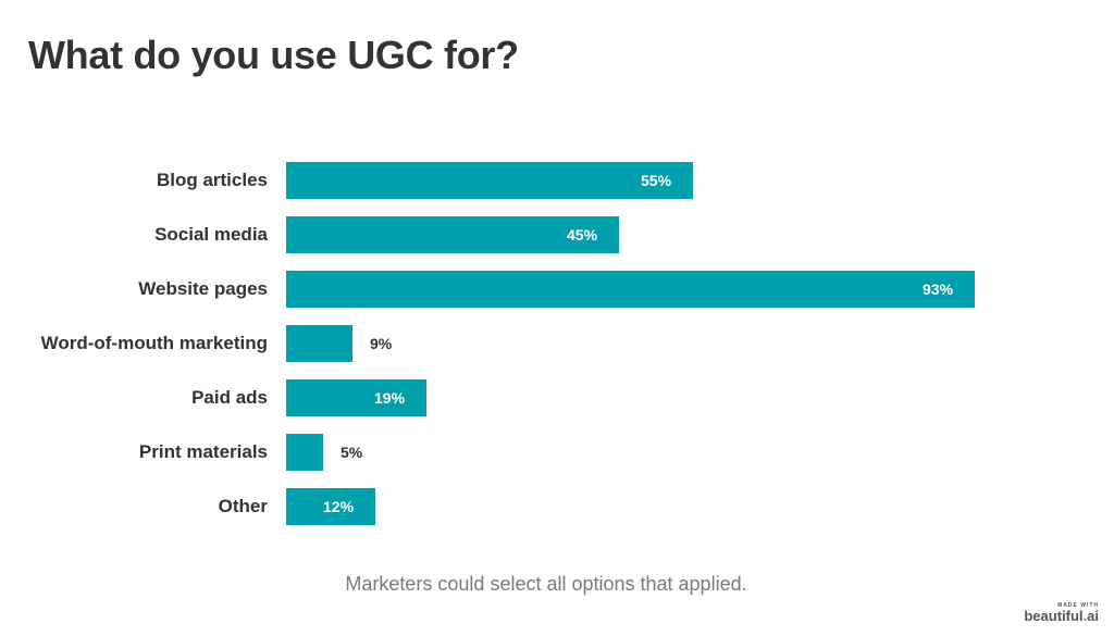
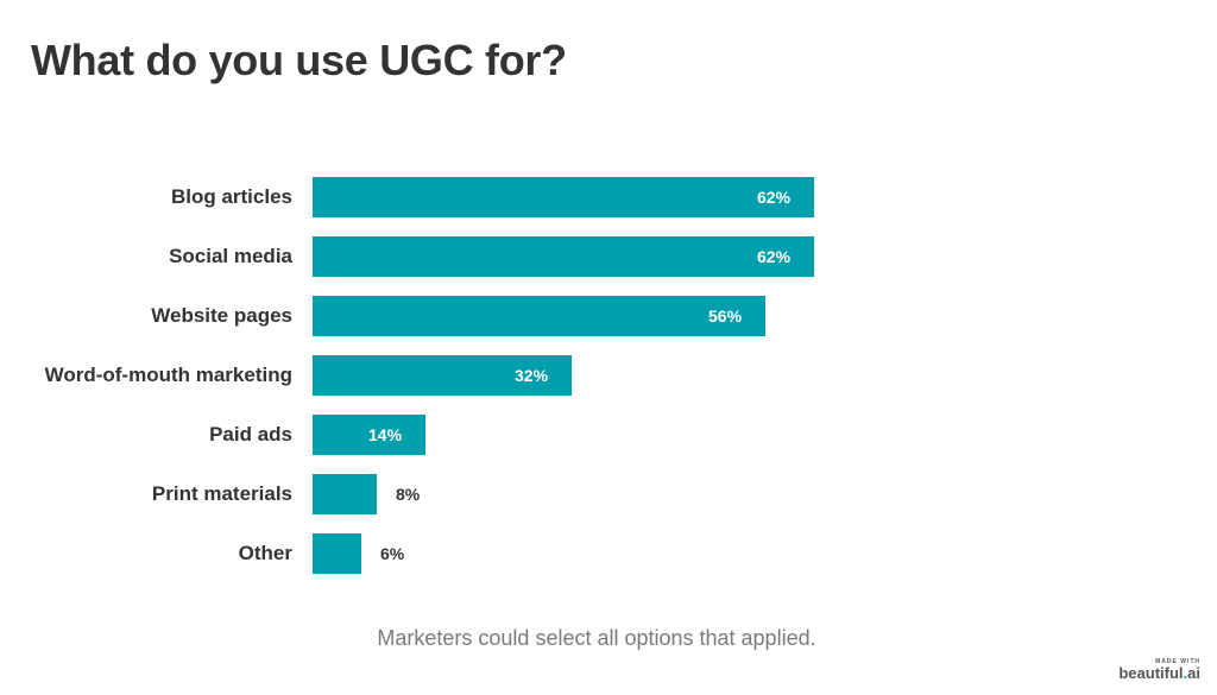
Blog articles: 55% -> 62%
Social media: 45% -> 62%
Website pages: 93% -> 56%
Word-of-mouth marketing: 9% -> 32%
Paid ads: 19% -> 14%
Print materials: 5% -> 8%
Other: 12% -> 6%
